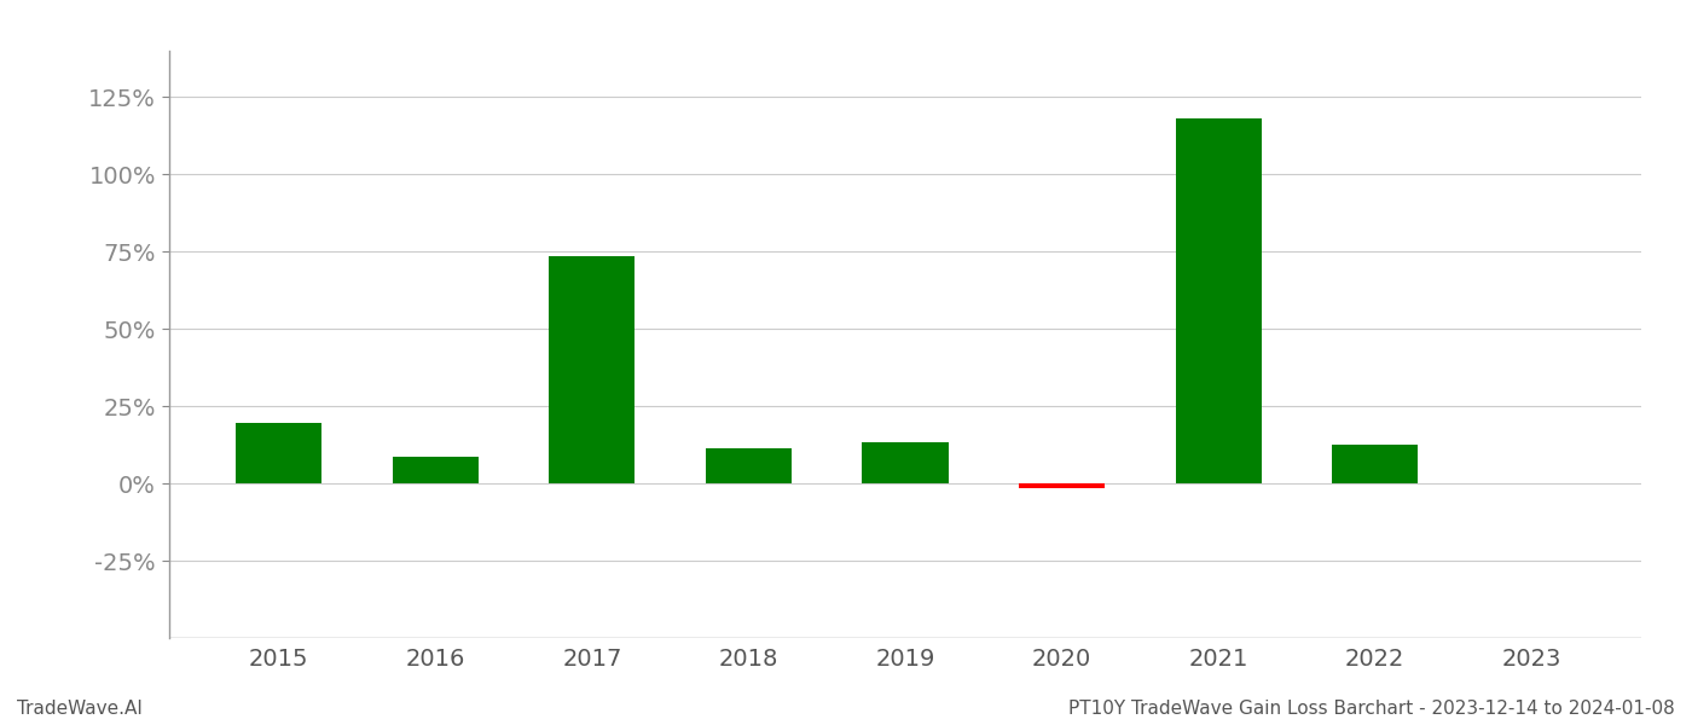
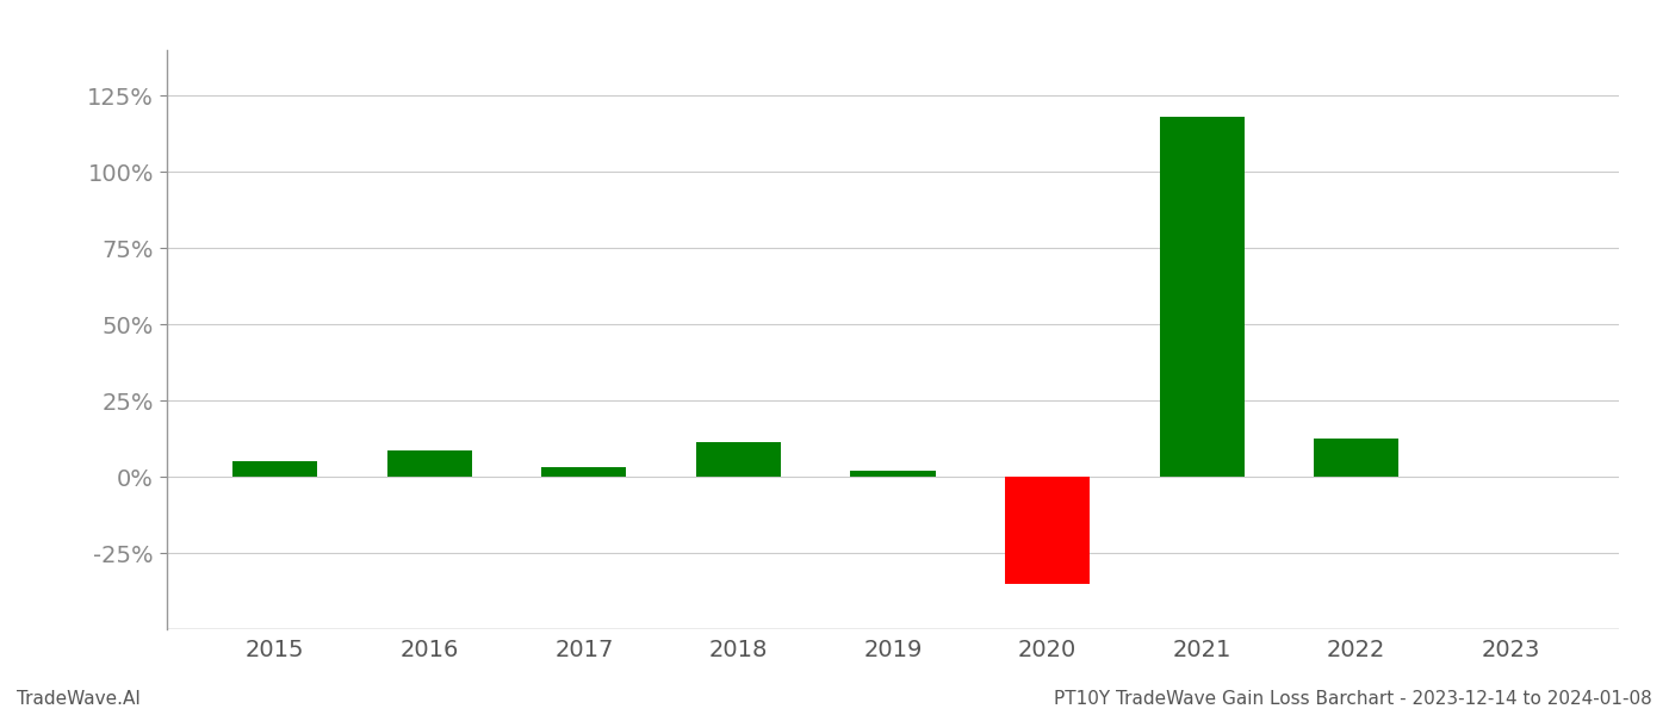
2015: 19.5% -> 5.0%
2017: 73.5% -> 3.0%
2019: 13.5% -> 2.0%
2020: -1.5% -> -35.0%
